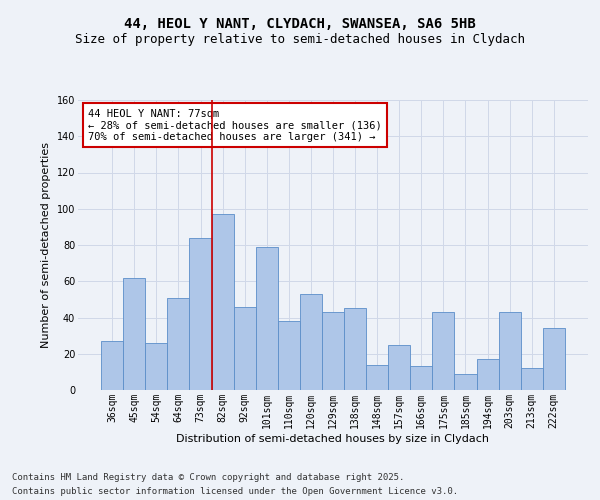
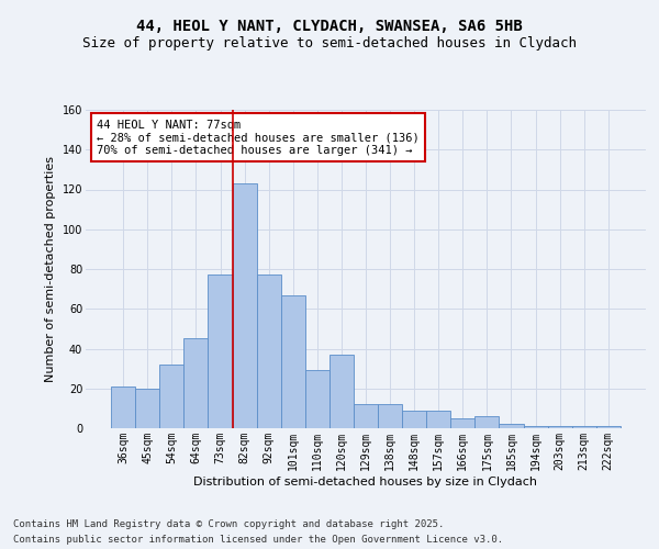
36sqm: 27 -> 21
45sqm: 62 -> 20
54sqm: 26 -> 32
64sqm: 51 -> 45
73sqm: 84 -> 77
82sqm: 97 -> 123
92sqm: 46 -> 77
101sqm: 79 -> 67
110sqm: 38 -> 29
120sqm: 53 -> 37
129sqm: 43 -> 12
138sqm: 45 -> 12
148sqm: 14 -> 9
157sqm: 25 -> 9
166sqm: 13 -> 5
175sqm: 43 -> 6
185sqm: 9 -> 2
194sqm: 17 -> 1
203sqm: 43 -> 1
213sqm: 12 -> 1
222sqm: 34 -> 1
